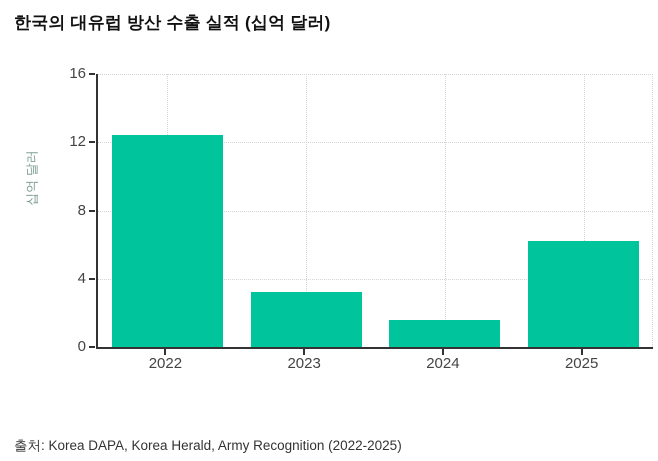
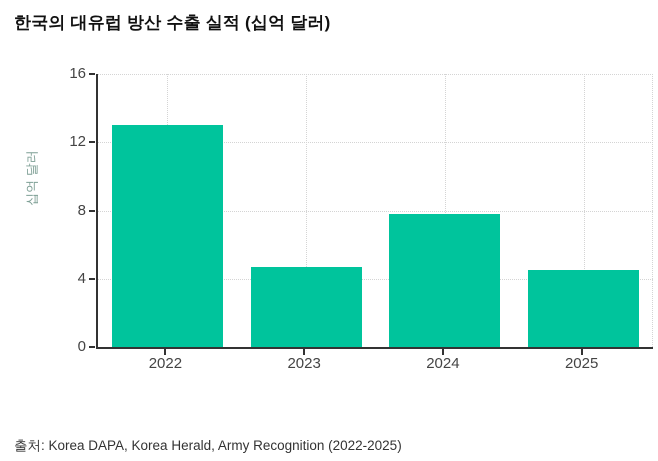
2022: 12.4 -> 13.0
2023: 3.2 -> 4.7
2024: 1.6 -> 7.8
2025: 6.2 -> 4.5
